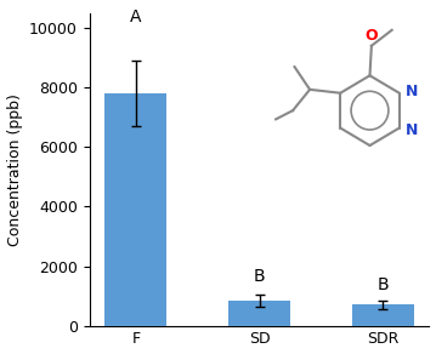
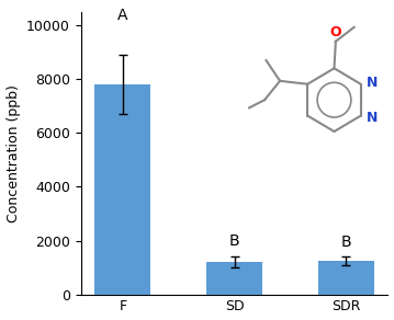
SD: 850 -> 1200
SDR: 700 -> 1250
